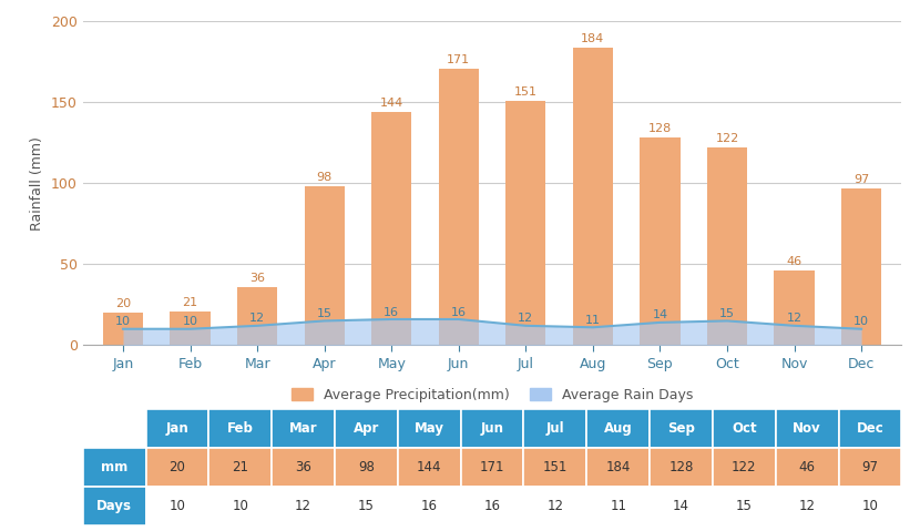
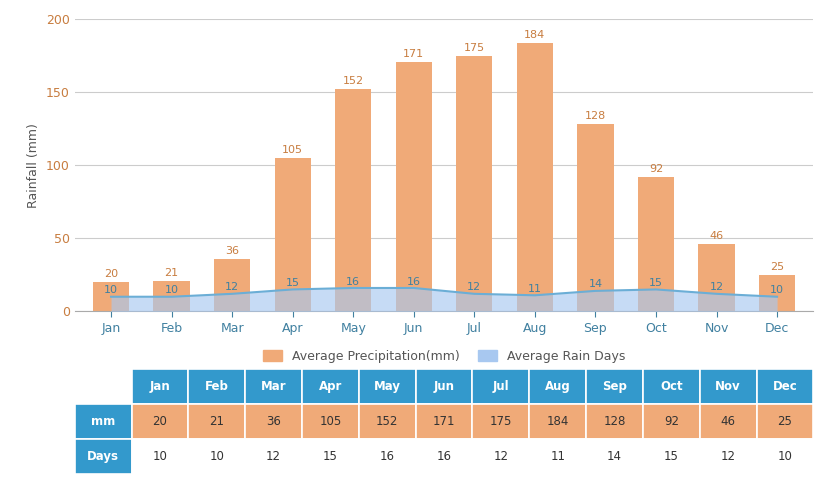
Average Precipitation(mm)/Apr: 98 -> 105
Average Precipitation(mm)/May: 144 -> 152
Average Precipitation(mm)/Jul: 151 -> 175
Average Precipitation(mm)/Oct: 122 -> 92
Average Precipitation(mm)/Dec: 97 -> 25
